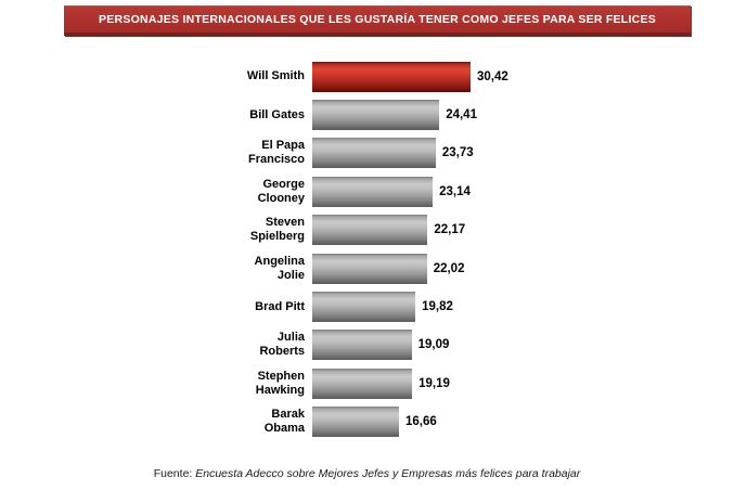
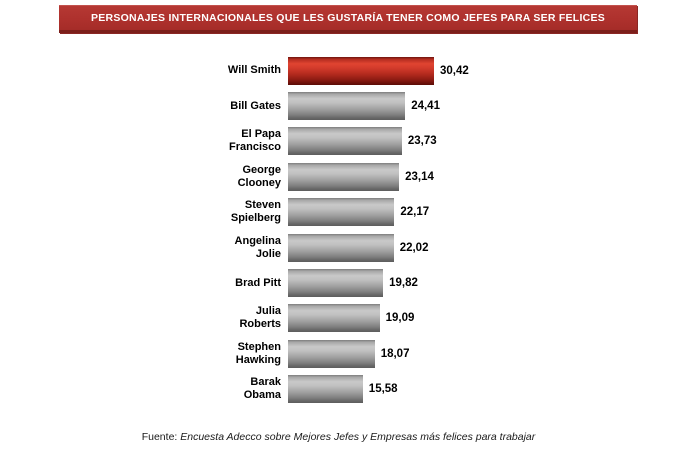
Stephen Hawking: 19,19 -> 18,07
Barak Obama: 16,66 -> 15,58
